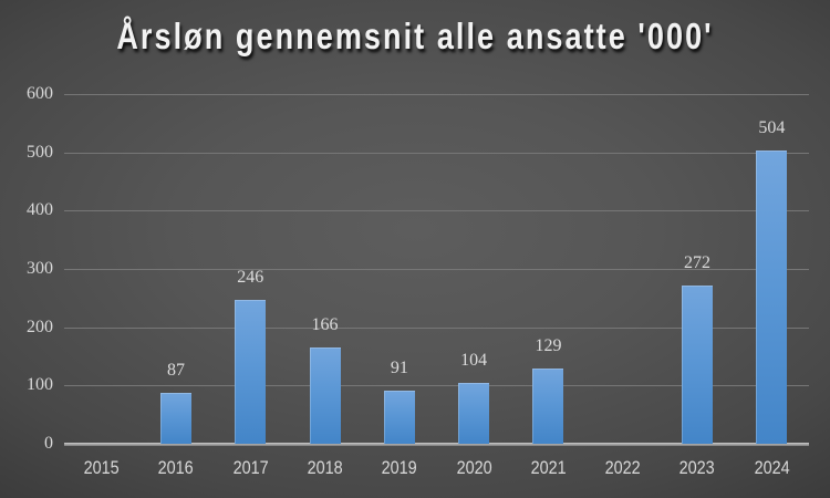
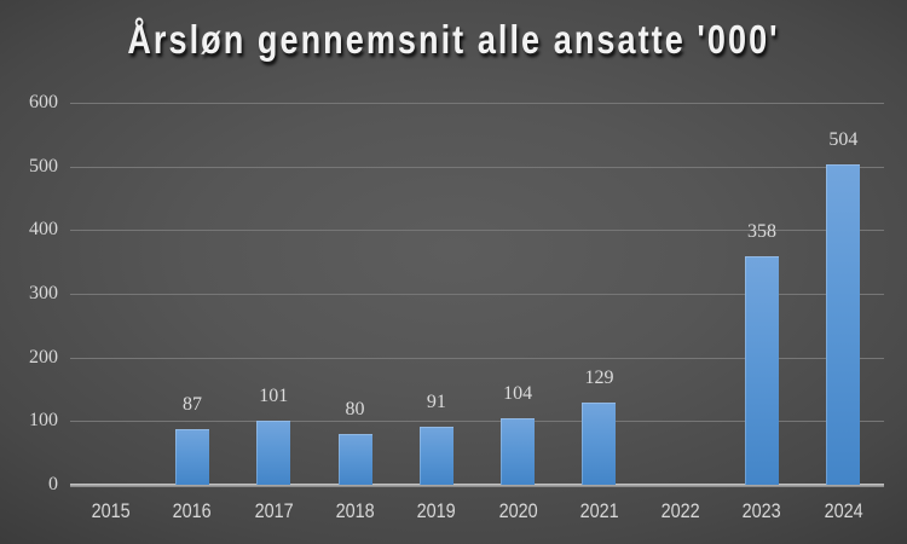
2017: 246 -> 101
2018: 166 -> 80
2023: 272 -> 358
